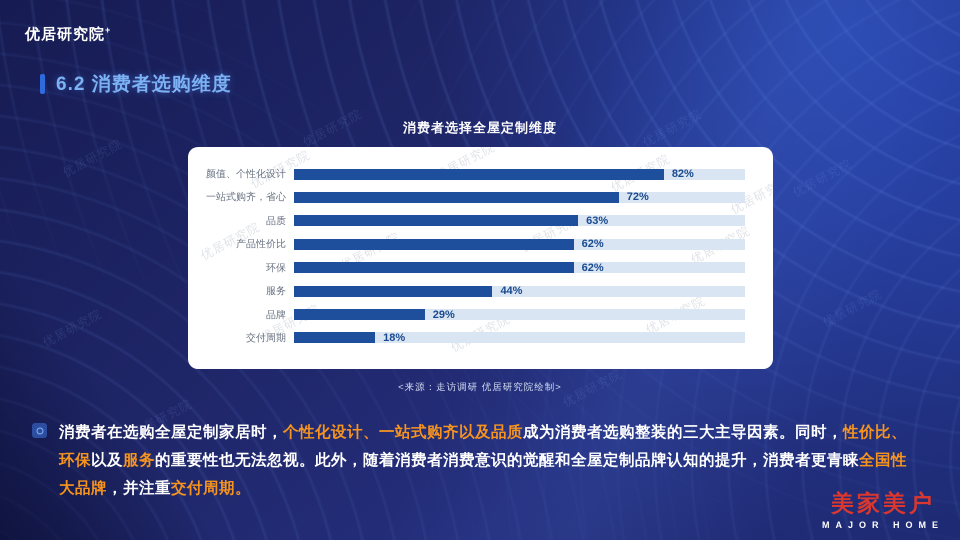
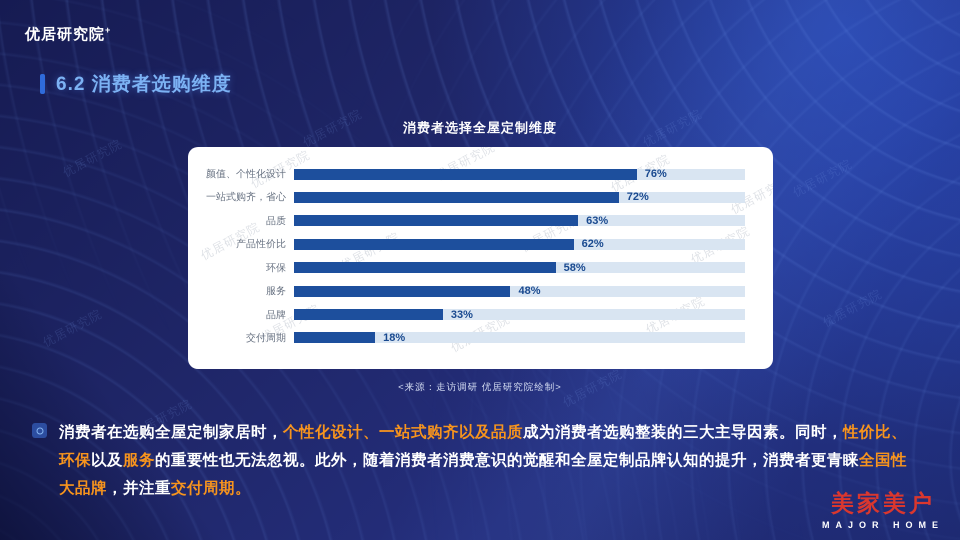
颜值、个性化设计: 82% -> 76%
环保: 62% -> 58%
服务: 44% -> 48%
品牌: 29% -> 33%
